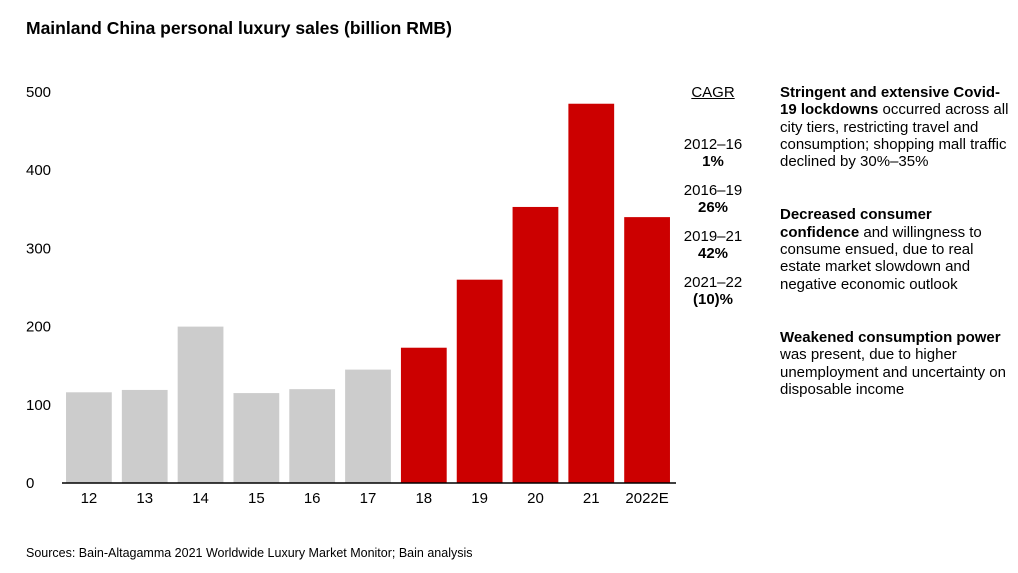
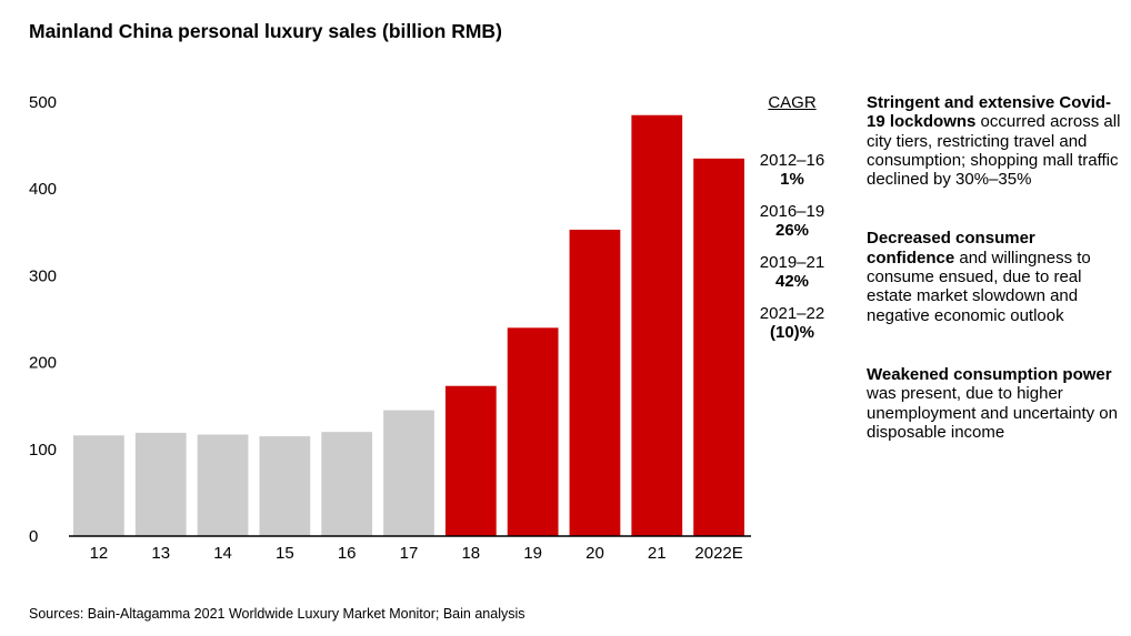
14: 200 -> 120
19: 260 -> 240
2022E: 340 -> 440
